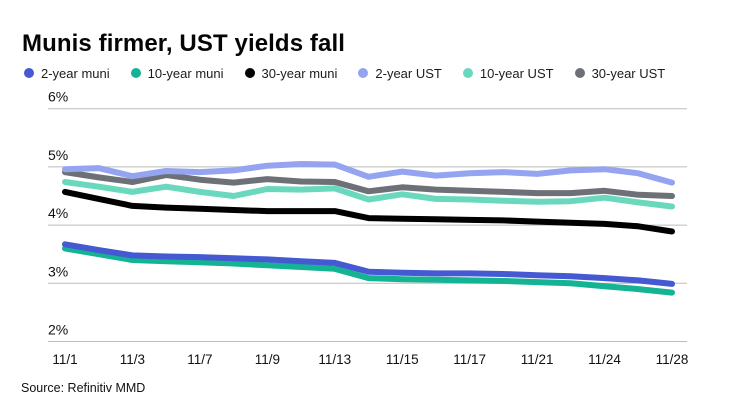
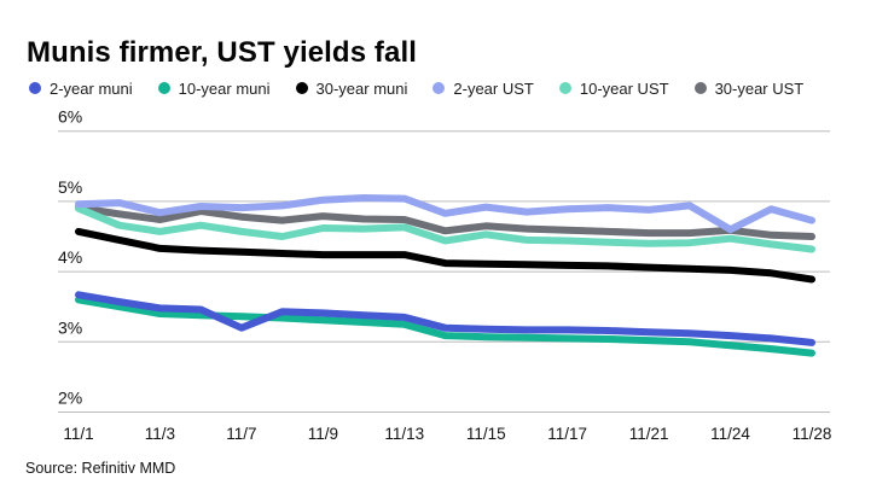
10-year UST/11/1: 4.7% -> 4.9%
2-year muni/11/7: 3.5% -> 3.2%
2-year UST/11/24: 5.0% -> 4.6%
